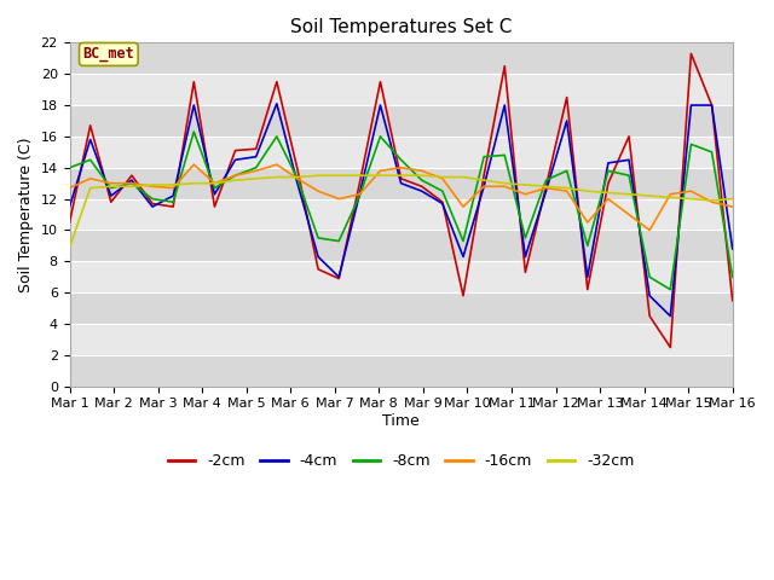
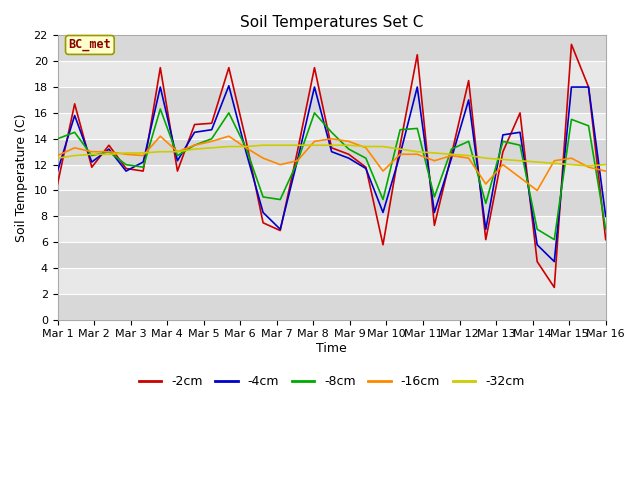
-32cm/Mar 1: 8.9 -> 12.5
-2cm/Mar 16: 5.5 -> 6.2
-4cm/Mar 16: 8.8 -> 8.0
